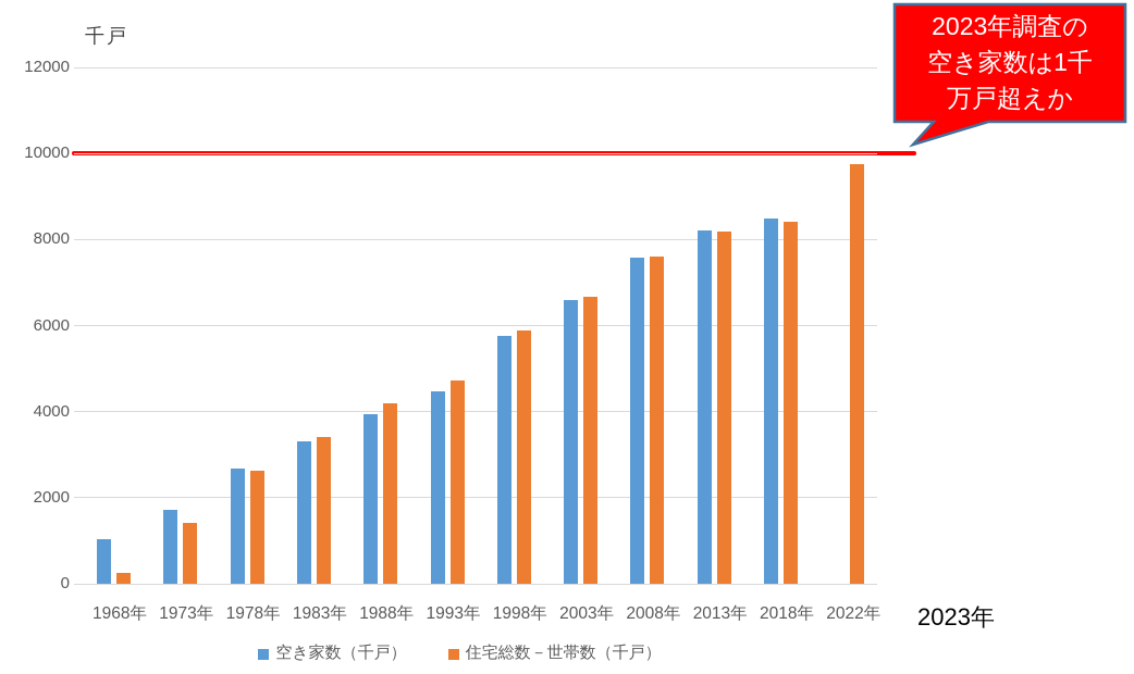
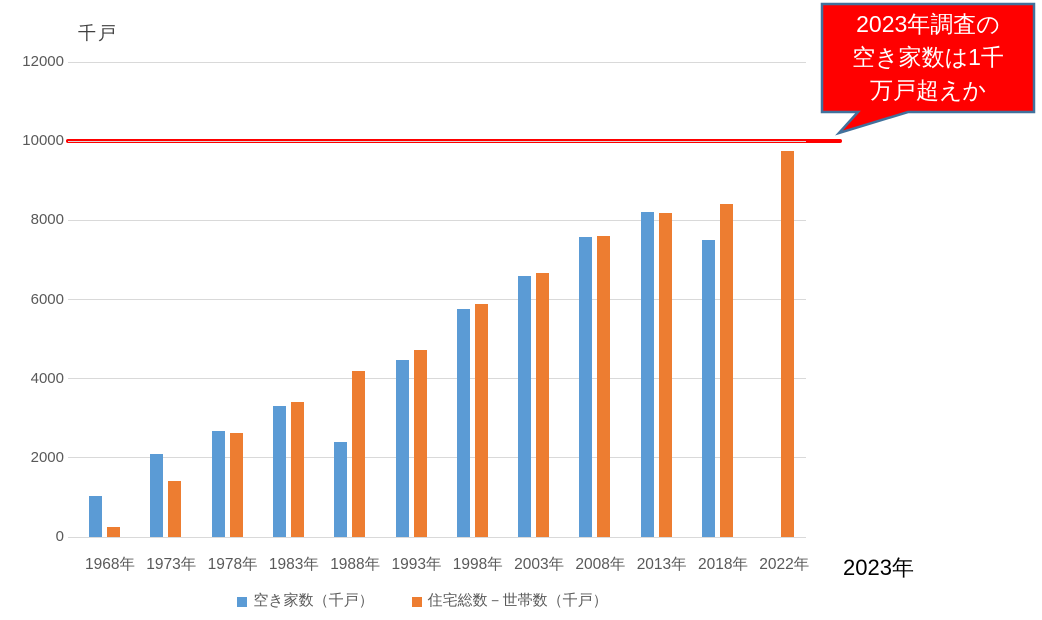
空き家数（千戸）/1973年: 1700 -> 2100
空き家数（千戸）/1988年: 3900 -> 2400
空き家数（千戸）/2018年: 8500 -> 7500
